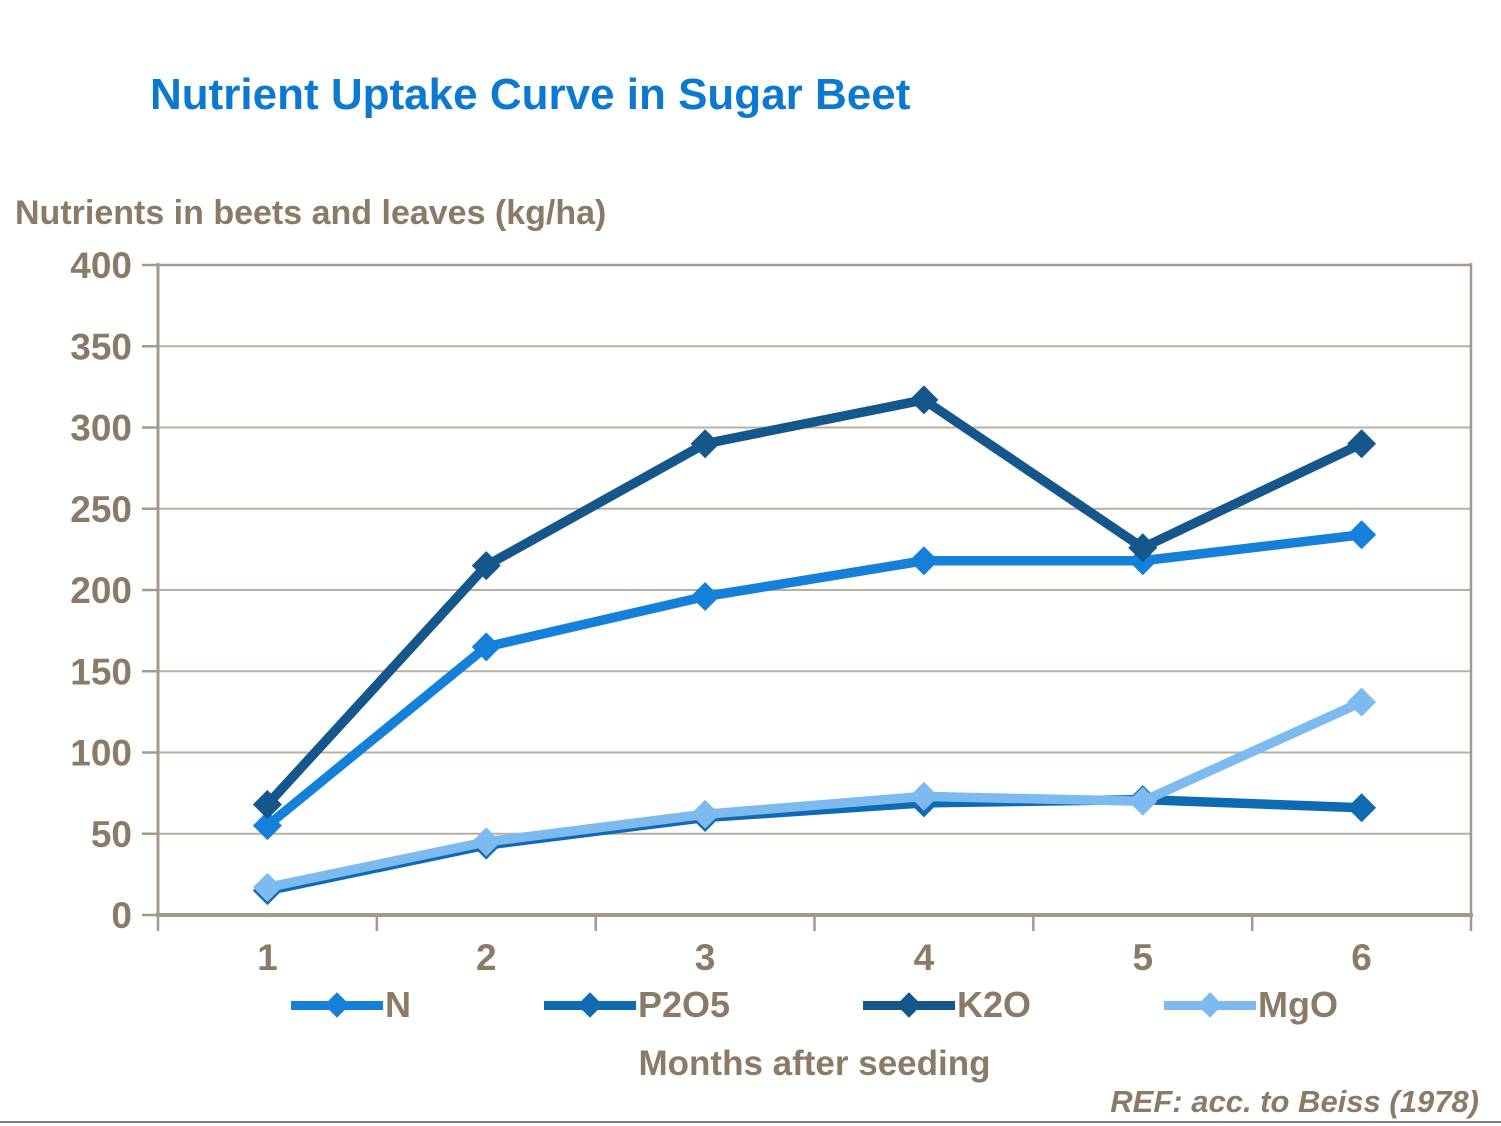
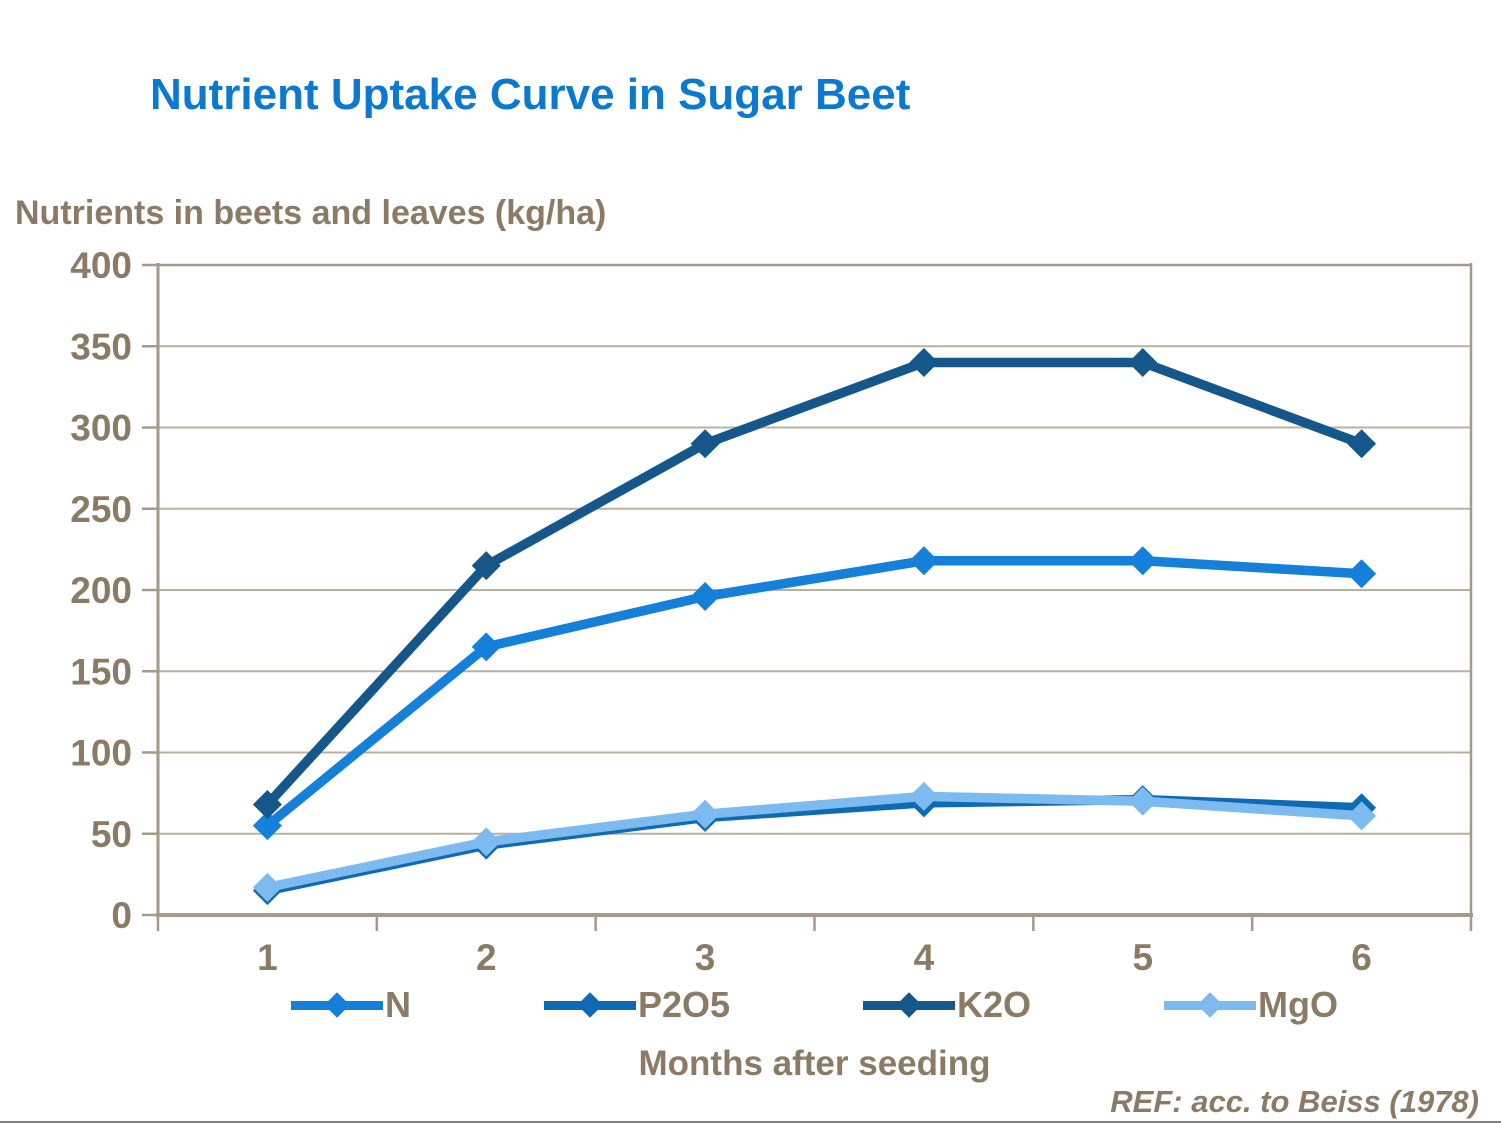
K2O/4: 317 -> 340
K2O/5: 226 -> 340
N/6: 234 -> 210
MgO/6: 131 -> 61
